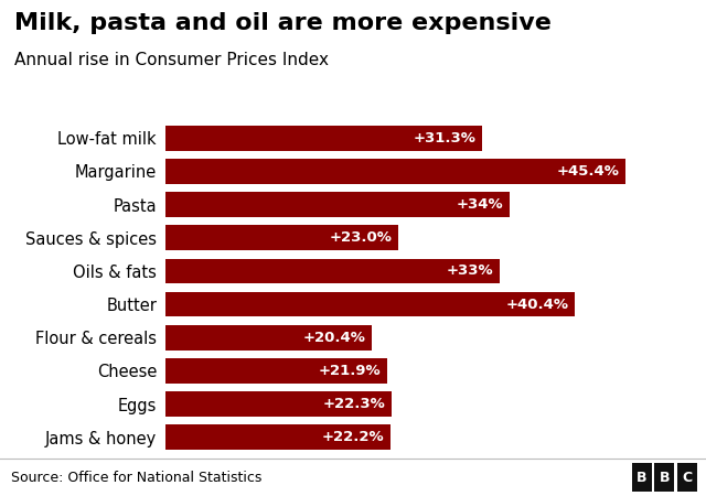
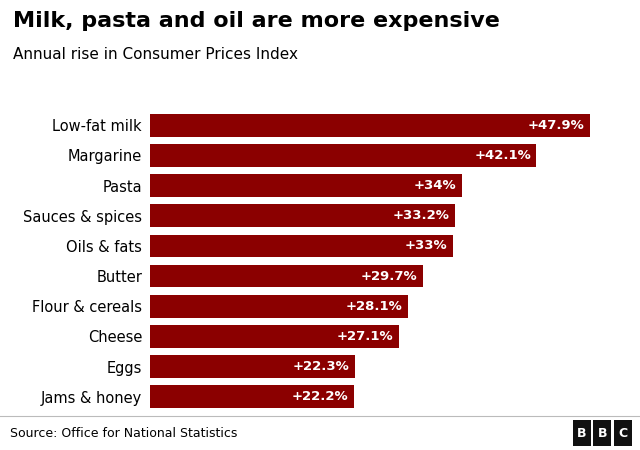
Low-fat milk: +31.3% -> +47.9%
Margarine: +45.4% -> +42.1%
Sauces & spices: +23.0% -> +33.2%
Butter: +40.4% -> +29.7%
Flour & cereals: +20.4% -> +28.1%
Cheese: +21.9% -> +27.1%
